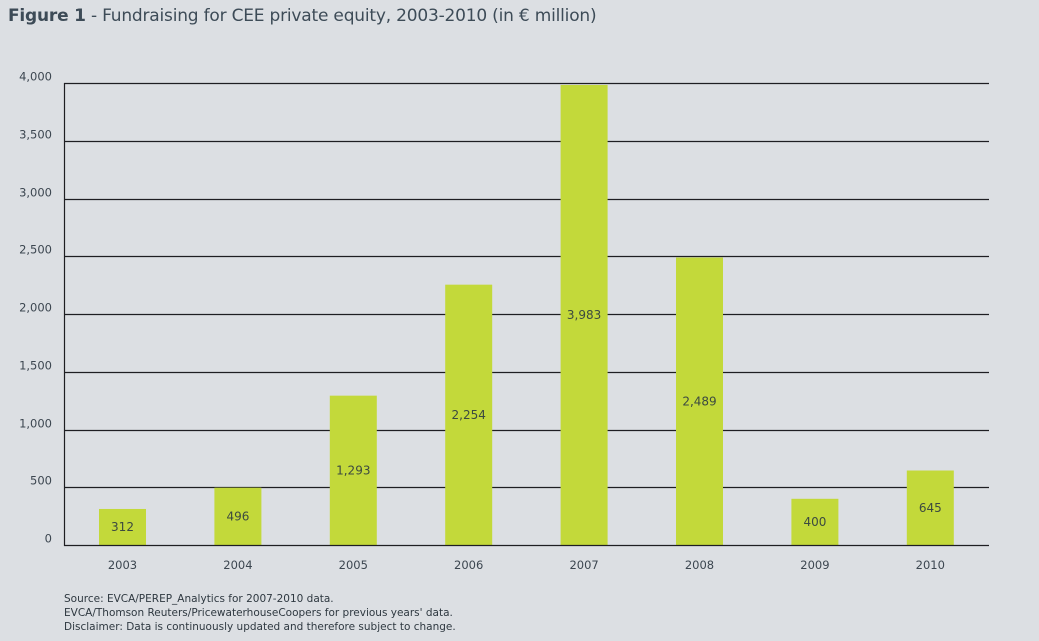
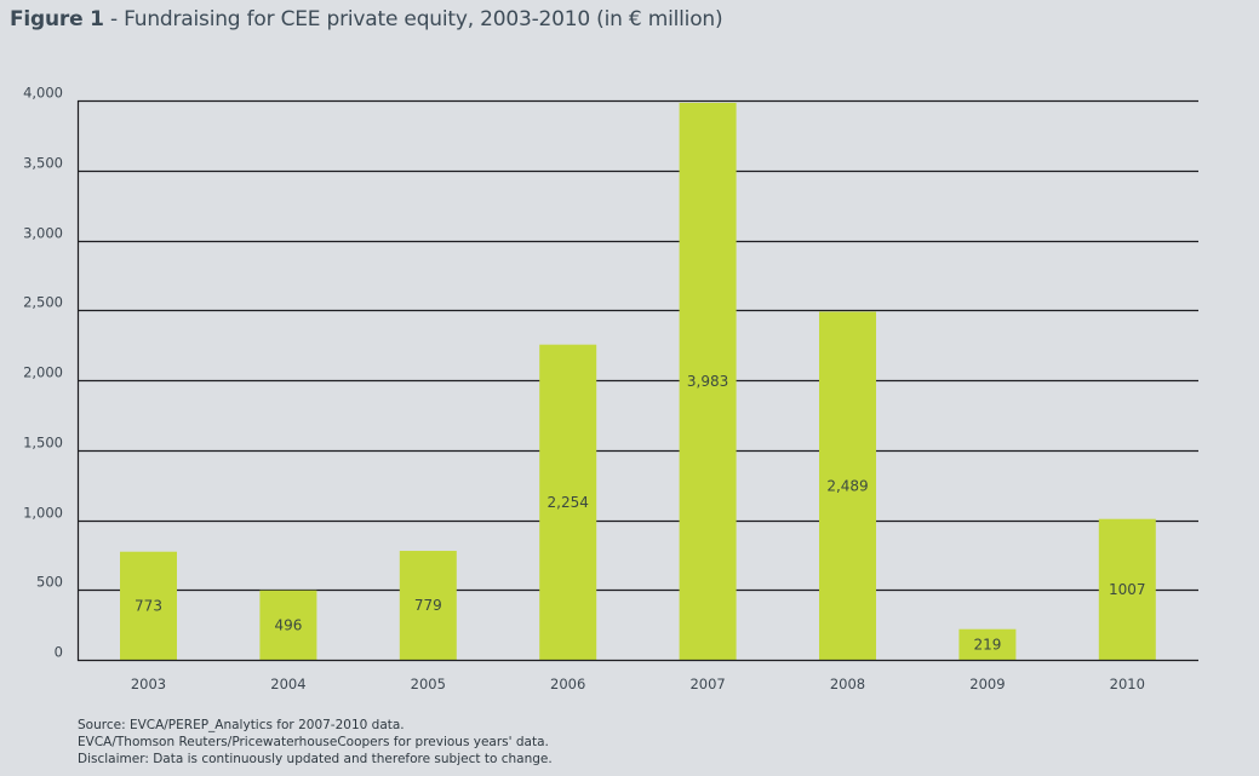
2003: 312 -> 773
2005: 1,293 -> 779
2009: 400 -> 219
2010: 645 -> 1007
